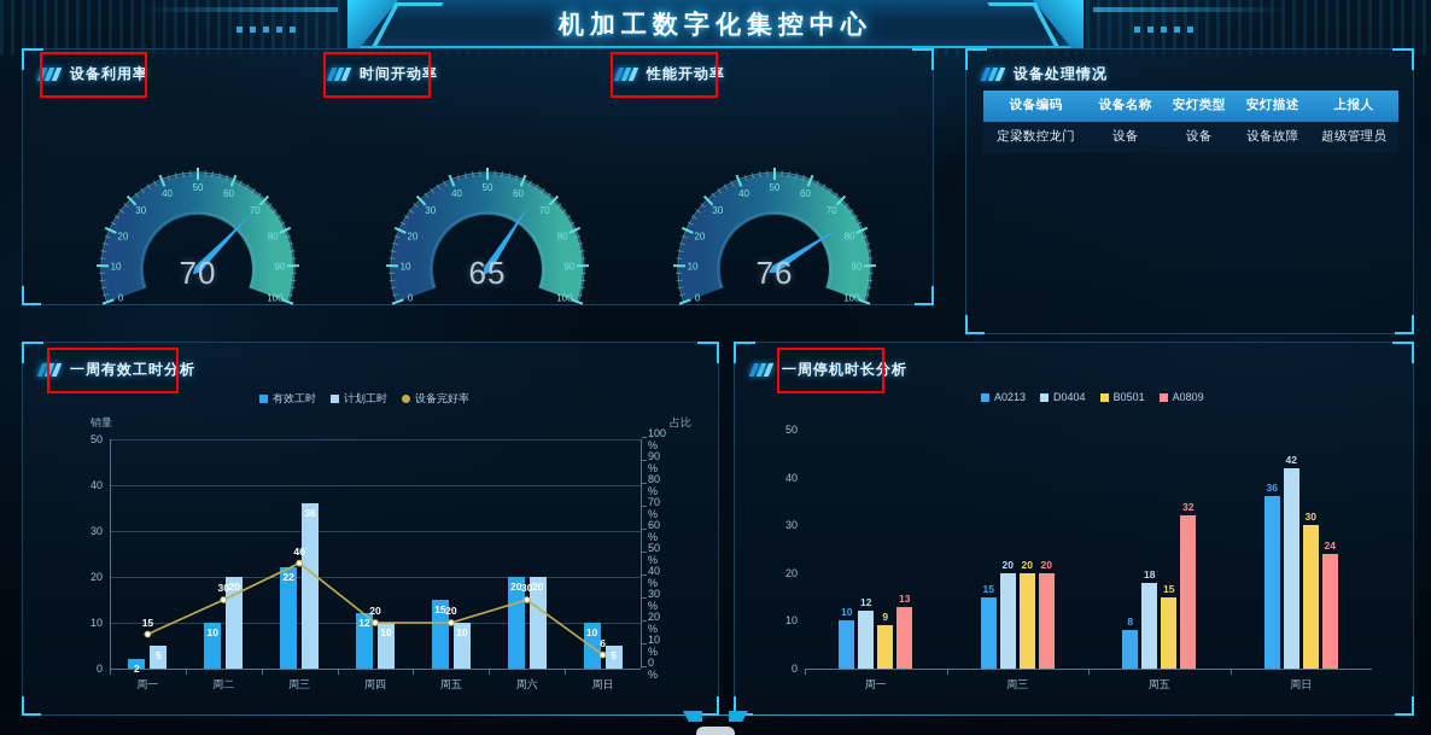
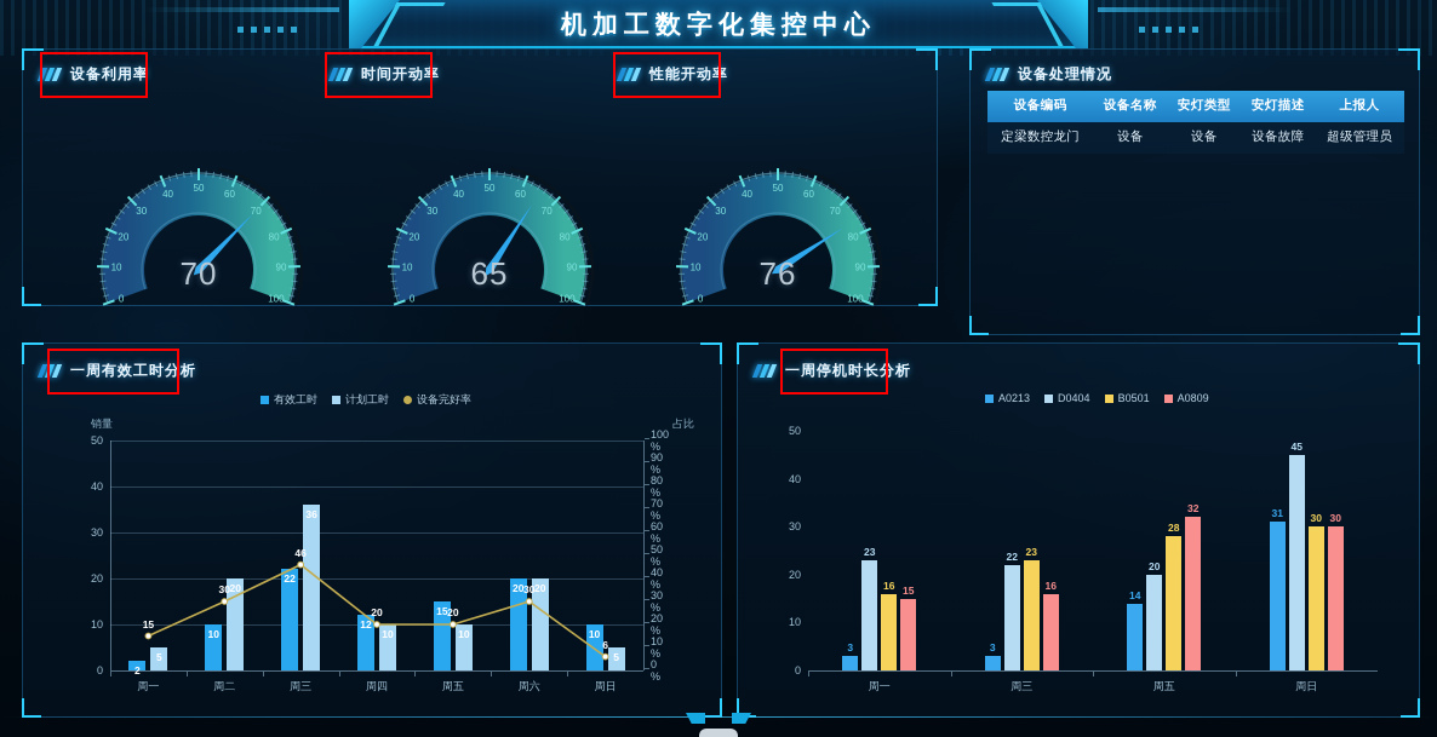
一周停机时长分析/A0213/周一: 10 -> 3
一周停机时长分析/D0404/周一: 12 -> 23
一周停机时长分析/B0501/周一: 9 -> 16
一周停机时长分析/A0809/周一: 13 -> 15
一周停机时长分析/A0213/周三: 15 -> 3
一周停机时长分析/D0404/周三: 20 -> 22
一周停机时长分析/B0501/周三: 20 -> 23
一周停机时长分析/A0809/周三: 20 -> 16
一周停机时长分析/A0213/周五: 8 -> 14
一周停机时长分析/D0404/周五: 18 -> 20
一周停机时长分析/B0501/周五: 15 -> 28
一周停机时长分析/A0213/周日: 36 -> 31
一周停机时长分析/D0404/周日: 42 -> 45
一周停机时长分析/A0809/周日: 24 -> 30
